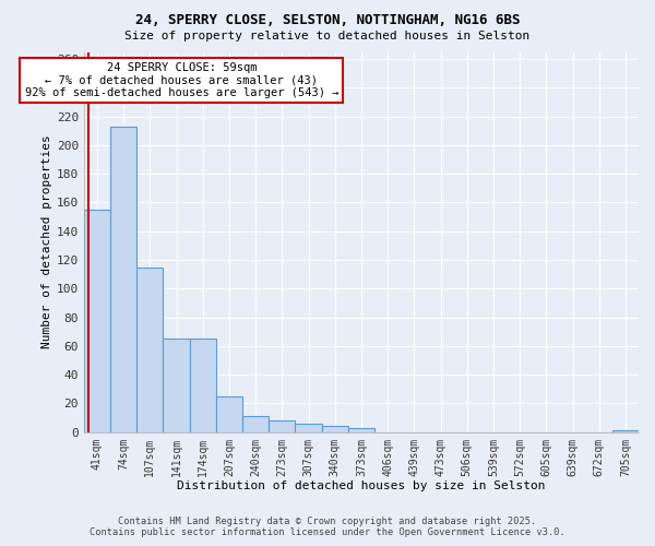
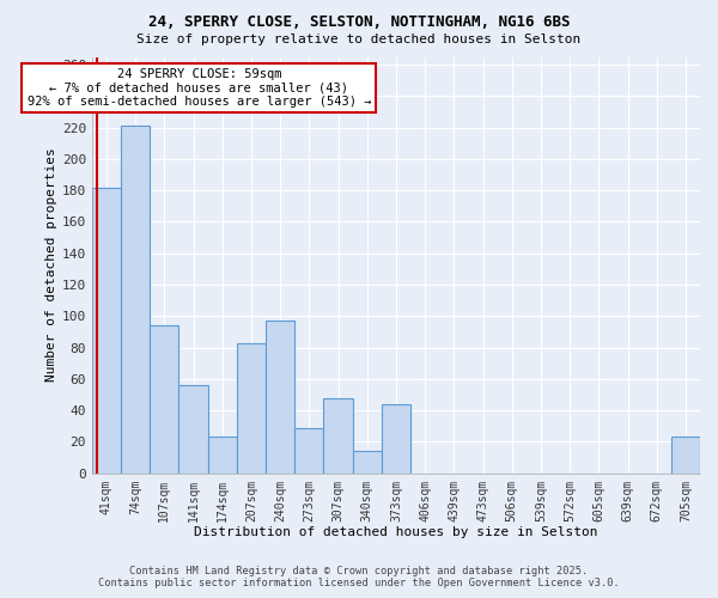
41sqm: 155 -> 182
74sqm: 213 -> 221
107sqm: 115 -> 94
141sqm: 65 -> 56
174sqm: 65 -> 23
207sqm: 25 -> 83
240sqm: 11 -> 97
273sqm: 8 -> 29
307sqm: 6 -> 48
340sqm: 4 -> 14
373sqm: 3 -> 44
705sqm: 1 -> 23
